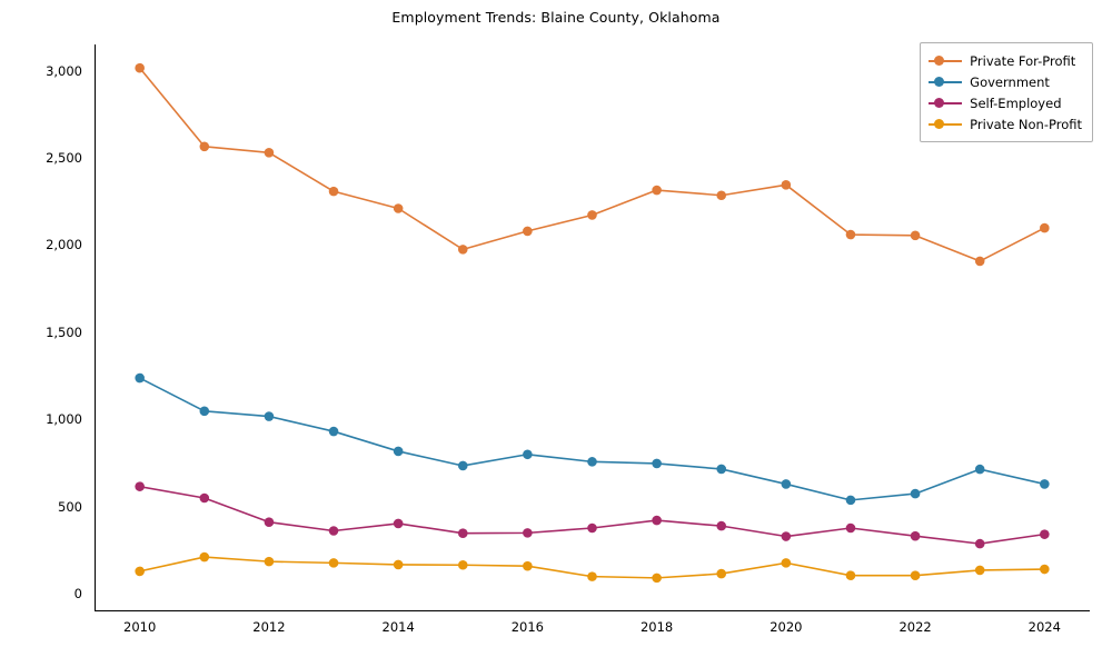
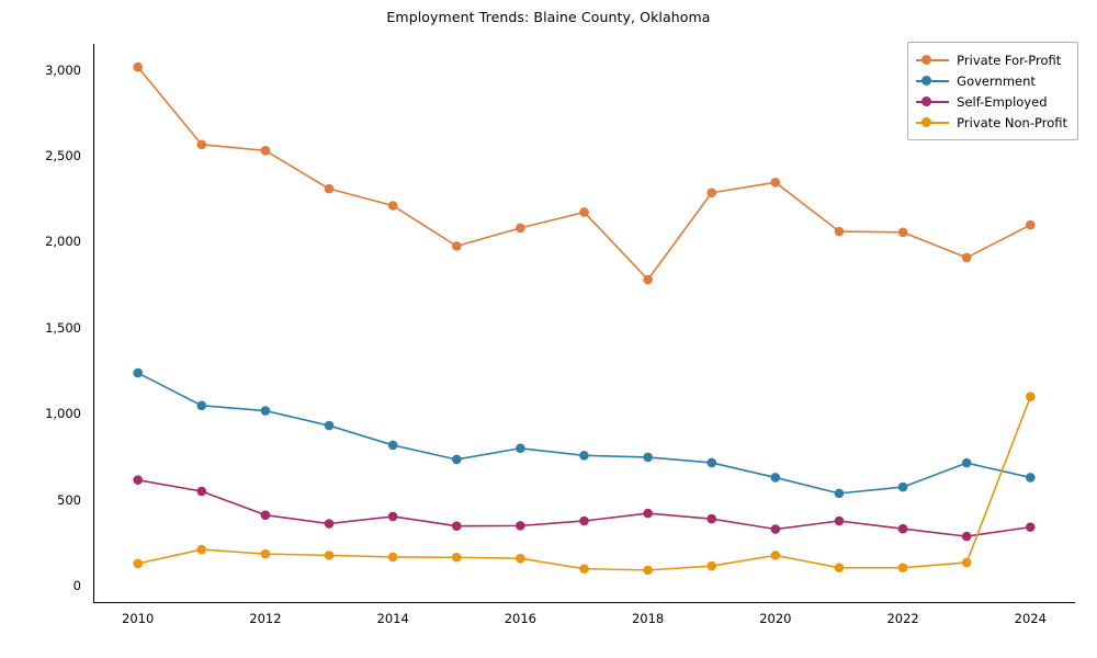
Private For-Profit/2018: 2320 -> 1780
Private Non-Profit/2024: 140 -> 1100
